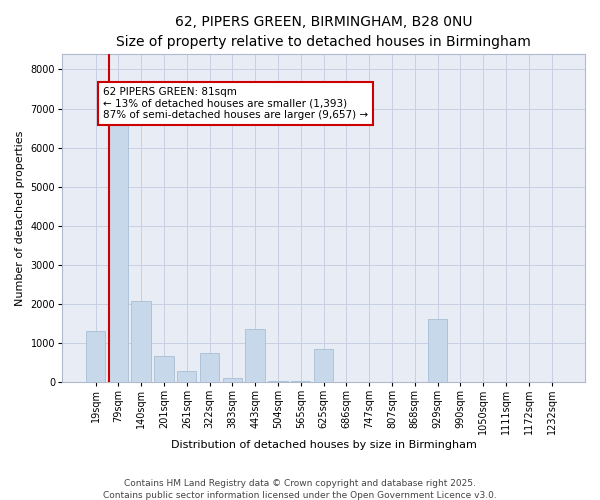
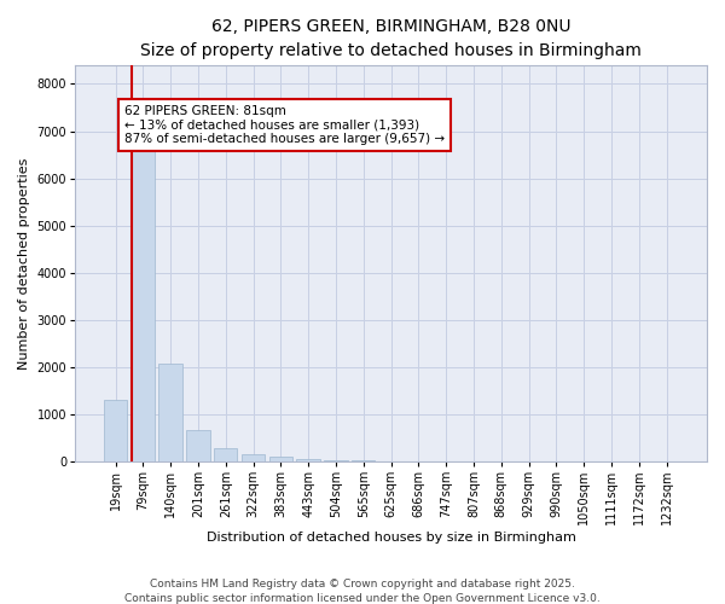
322sqm: 750 -> 150
443sqm: 1350 -> 60
625sqm: 850 -> 10
929sqm: 1600 -> 0
